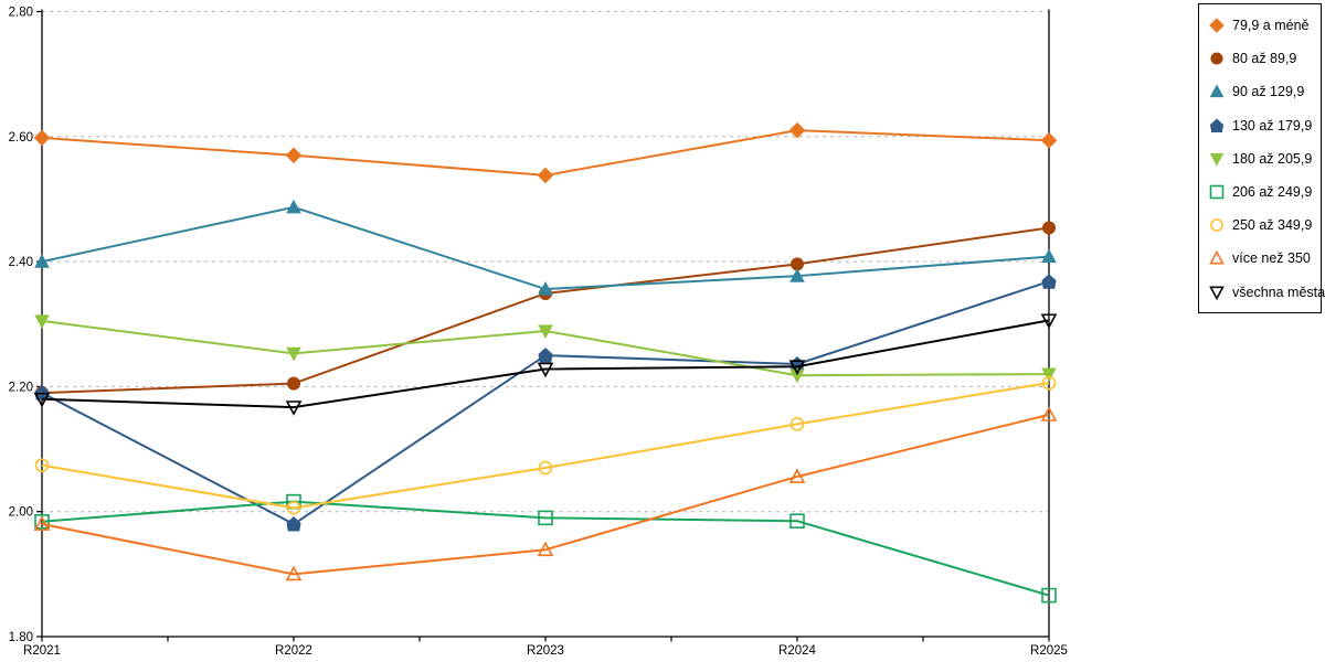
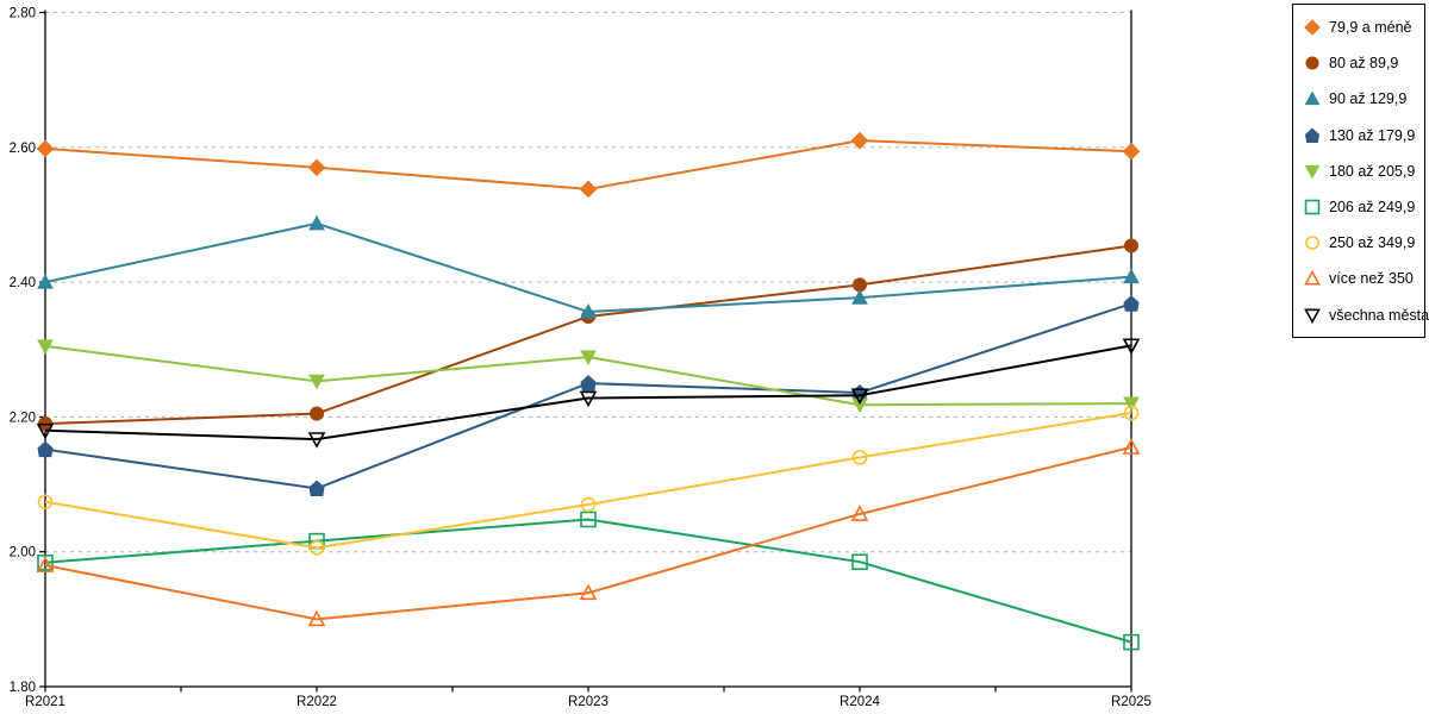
130 až 179,9/R2021: 2.19 -> 2.15
130 až 179,9/R2022: 1.98 -> 2.09
206 až 249,9/R2023: 1.99 -> 2.05
